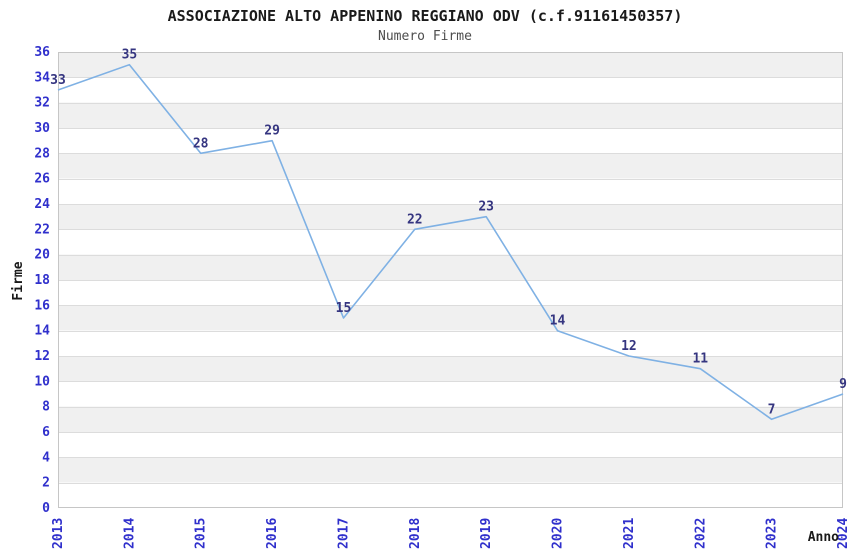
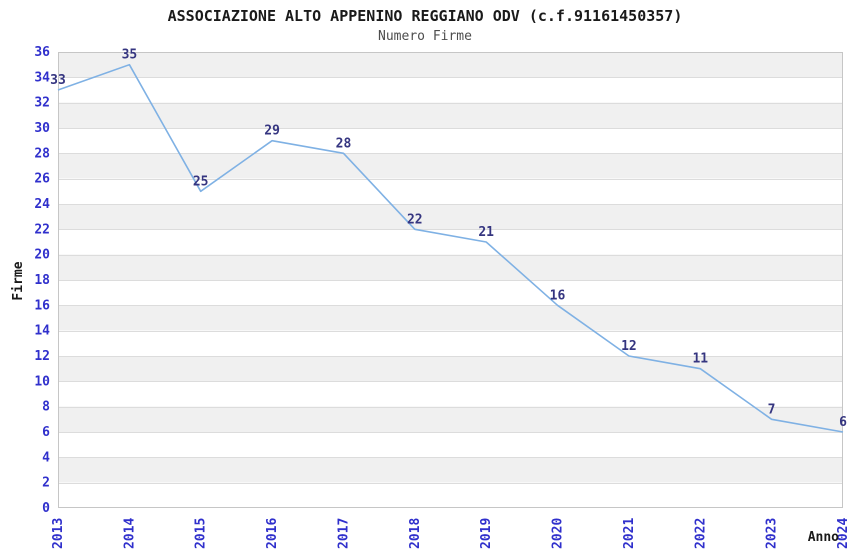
2015: 28 -> 25
2017: 15 -> 28
2019: 23 -> 21
2020: 14 -> 16
2024: 9 -> 6
